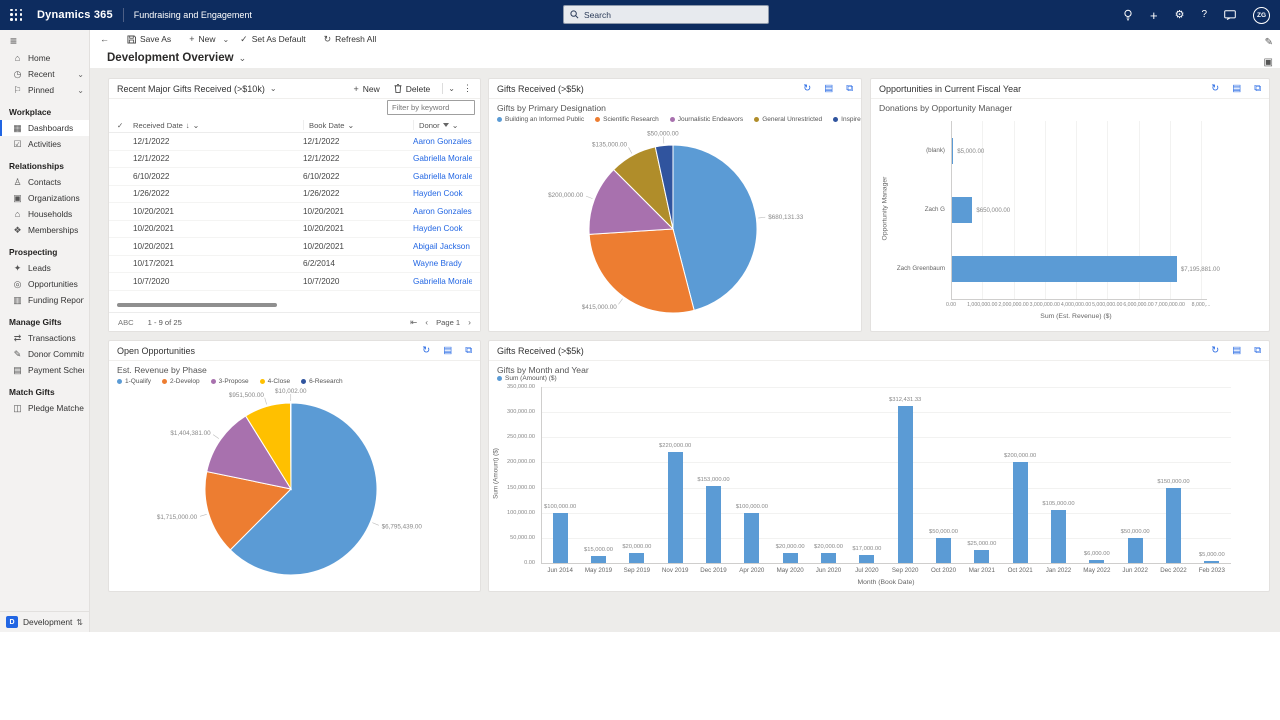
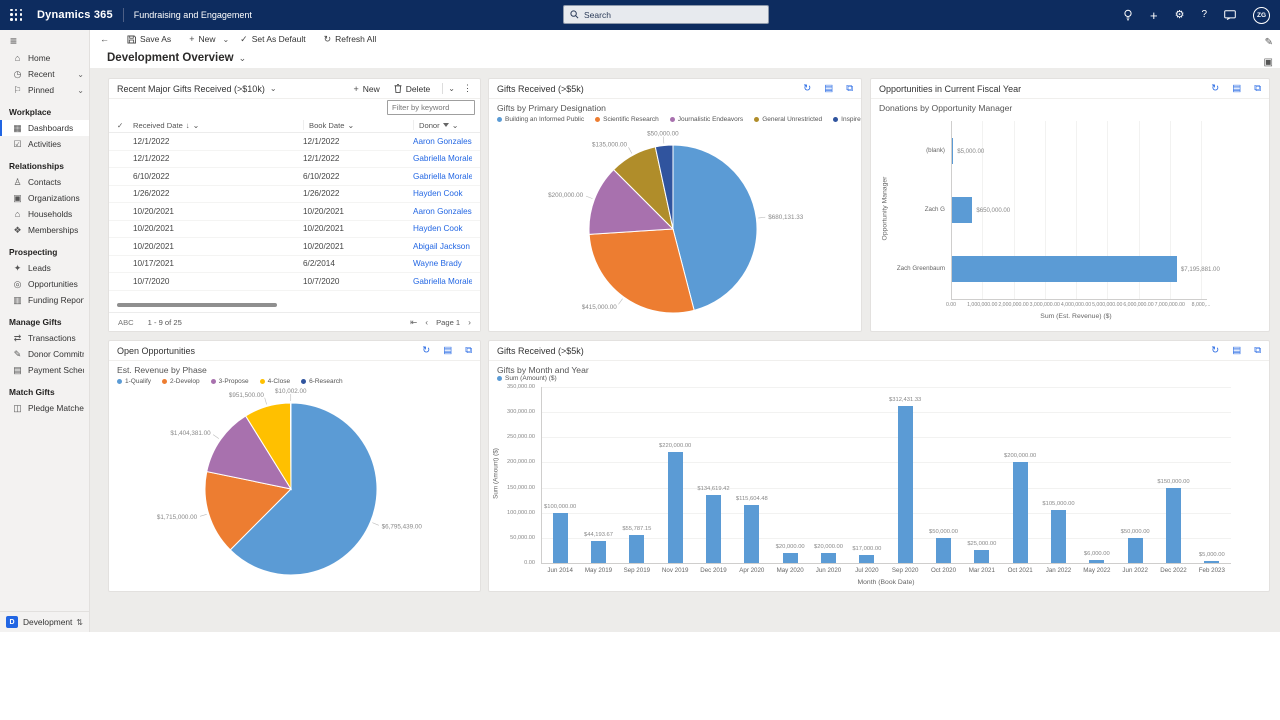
Gifts by Month and Year/May 2019: $15,000.00 -> $44,193.67
Gifts by Month and Year/Sep 2019: $20,000.00 -> $55,787.15
Gifts by Month and Year/Dec 2019: $153,000.00 -> $134,619.42
Gifts by Month and Year/Apr 2020: $100,000.00 -> $115,604.48
